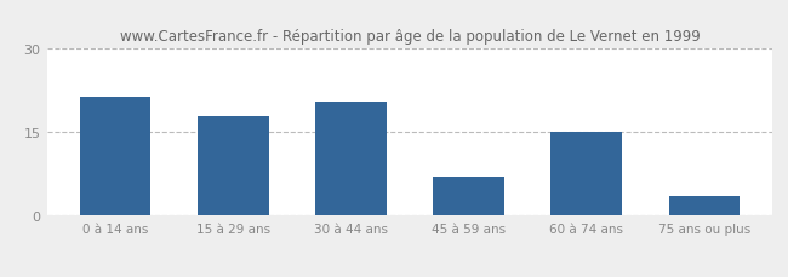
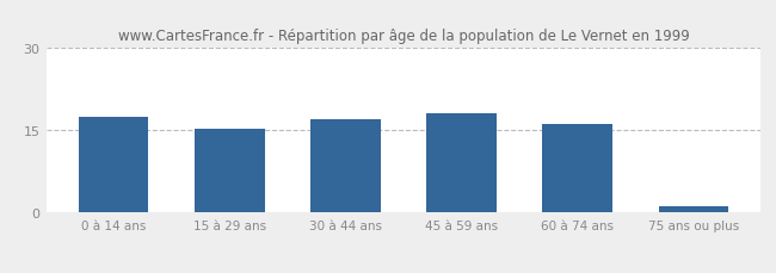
0 à 14 ans: 21.5 -> 17.5
15 à 29 ans: 18.0 -> 15.4
30 à 44 ans: 20.5 -> 17.0
45 à 59 ans: 7.0 -> 18.2
60 à 74 ans: 15.0 -> 16.2
75 ans ou plus: 3.5 -> 1.2
